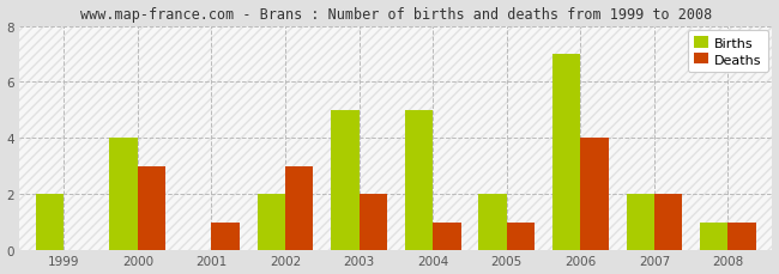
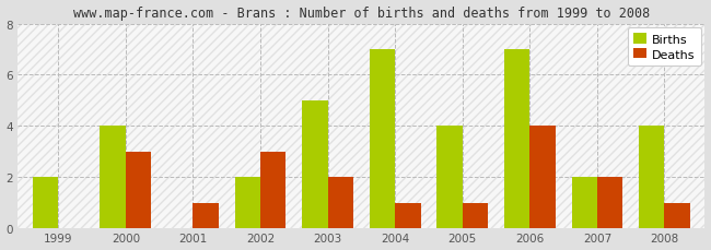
Births/2004: 5 -> 7
Births/2005: 2 -> 4
Births/2008: 1 -> 4
